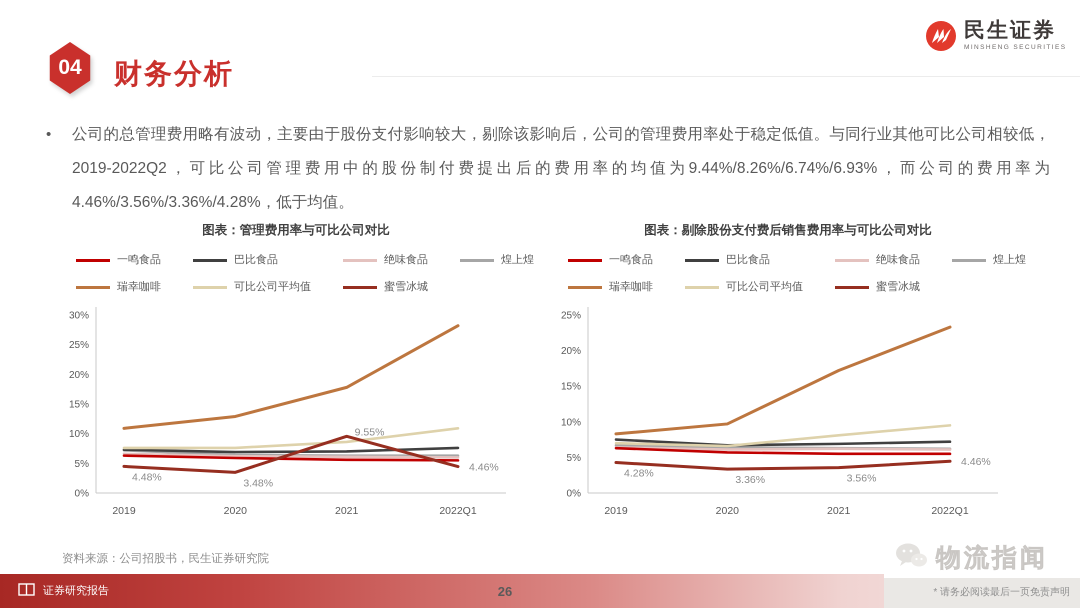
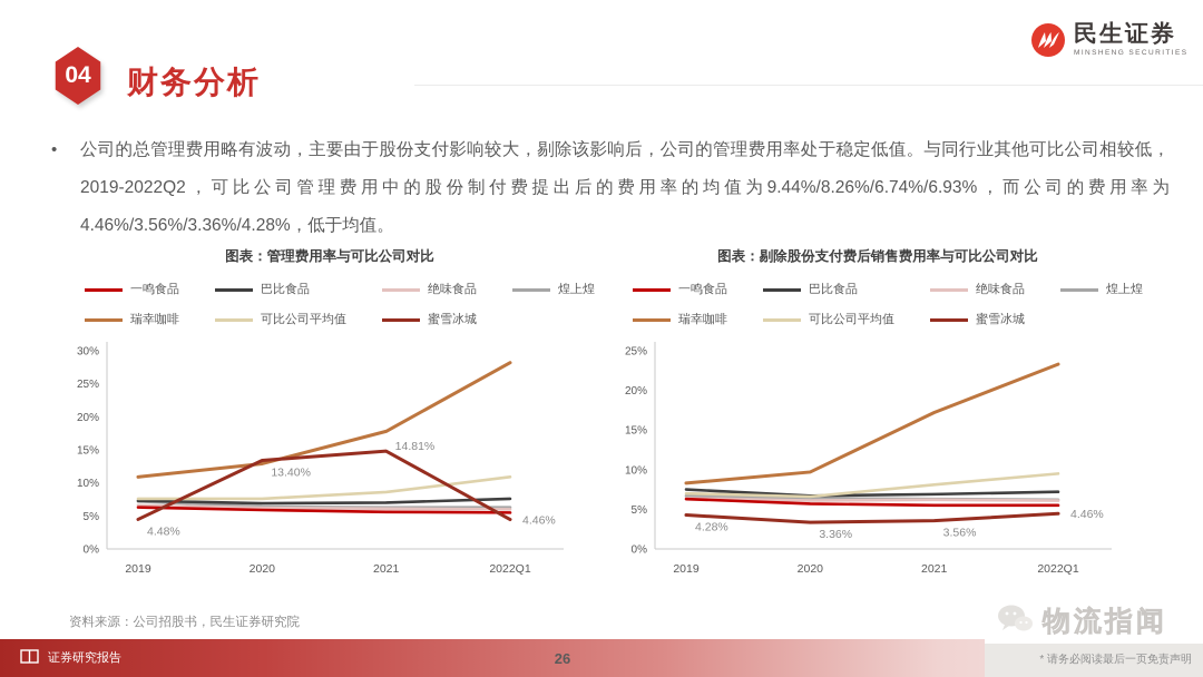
图表：管理费用率与可比公司对比/蜜雪冰城/2020: 3.48% -> 13.40%
图表：管理费用率与可比公司对比/蜜雪冰城/2021: 9.55% -> 14.81%
